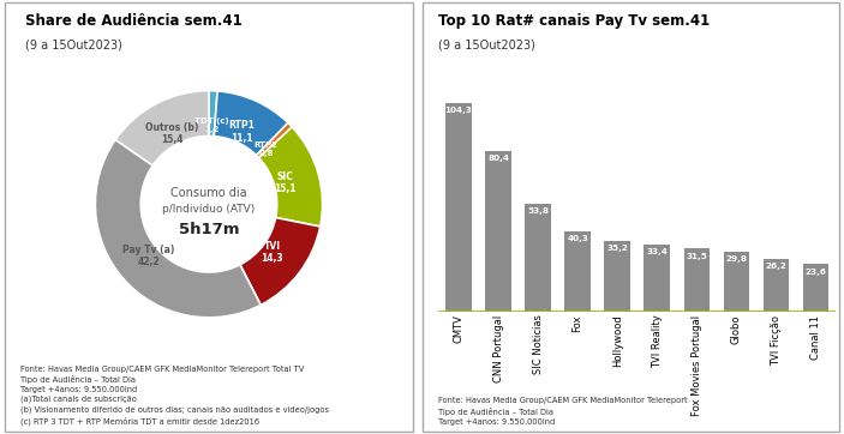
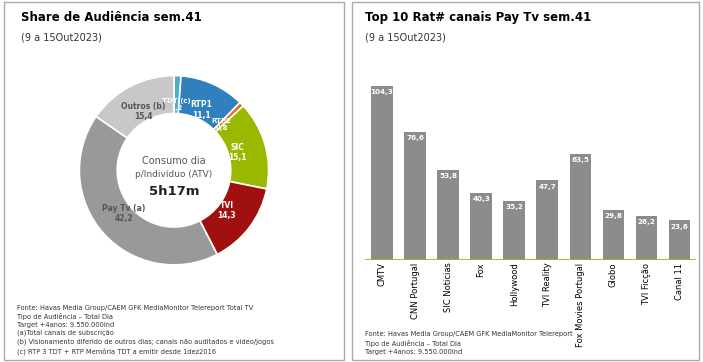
CNN Portugal: 80,4 -> 76,6
TVI Reality: 33,4 -> 47,7
Fox Movies Portugal: 31,5 -> 63,5
